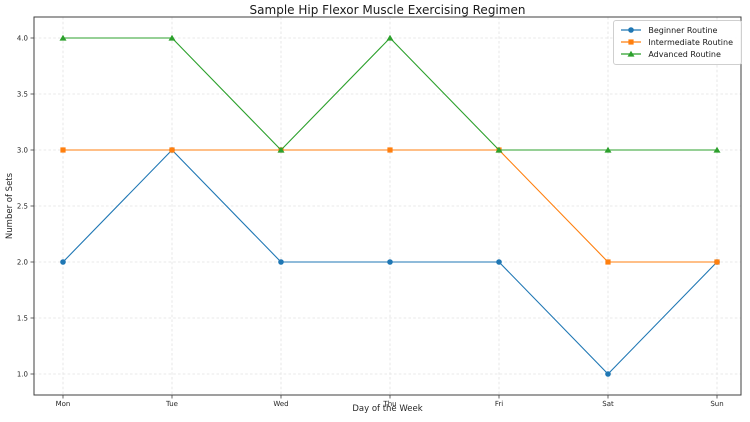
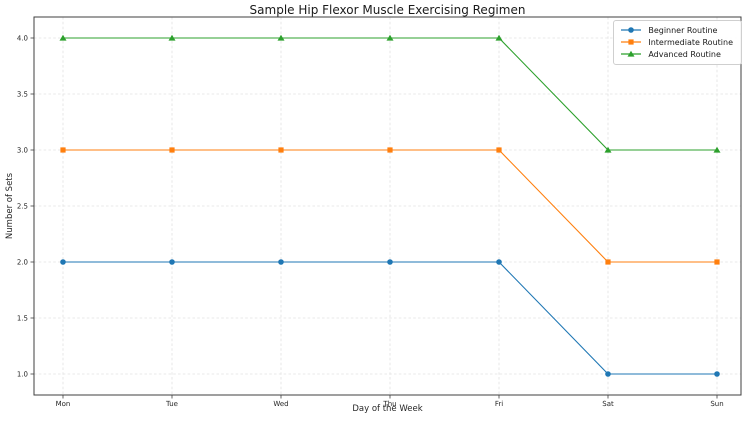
Beginner Routine/Tue: 3 -> 2
Advanced Routine/Wed: 3 -> 4
Advanced Routine/Fri: 3 -> 4
Beginner Routine/Sun: 2 -> 1
